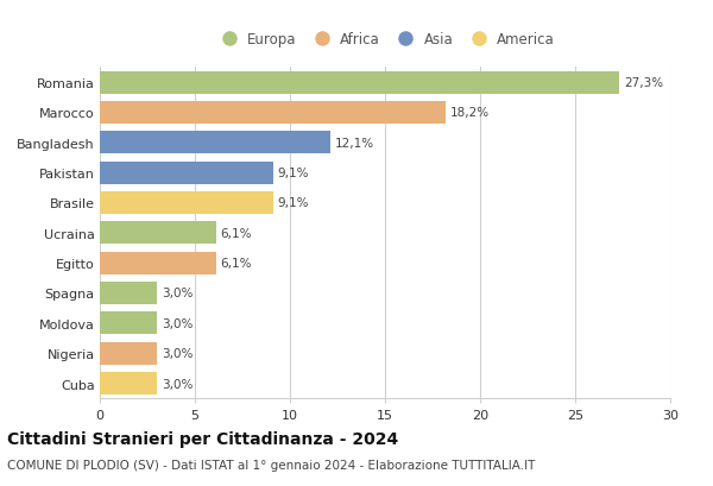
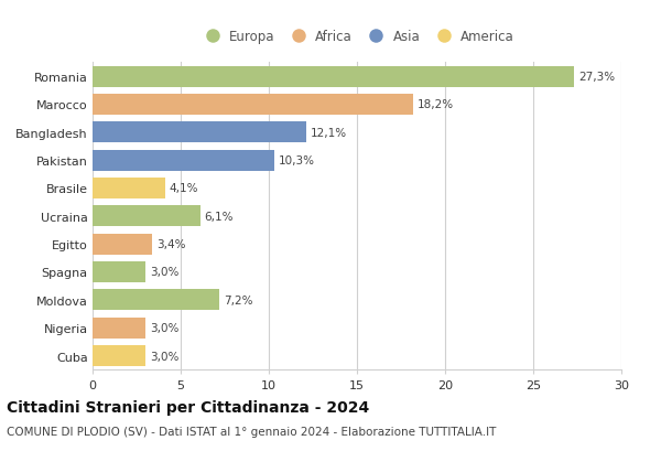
Pakistan: 9,1% -> 10,3%
Brasile: 9,1% -> 4,1%
Egitto: 6,1% -> 3,4%
Moldova: 3,0% -> 7,2%
